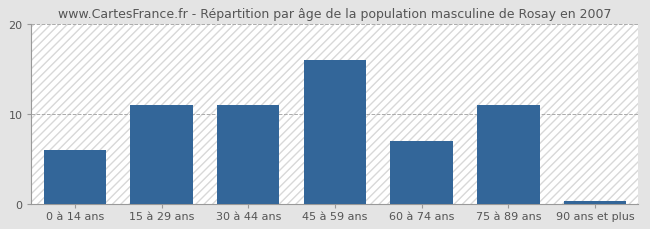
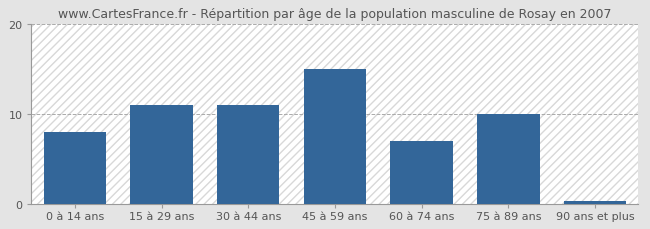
0 à 14 ans: 6.0 -> 8.0
45 à 59 ans: 16.0 -> 15.0
75 à 89 ans: 11.0 -> 10.0
